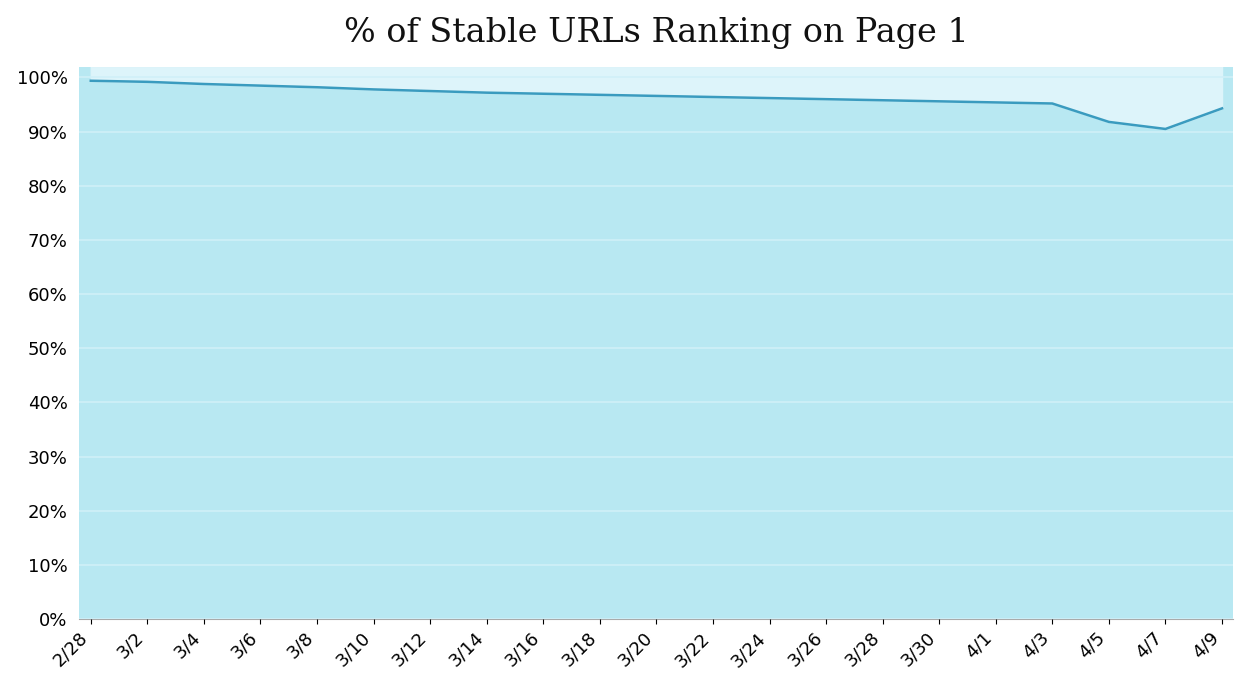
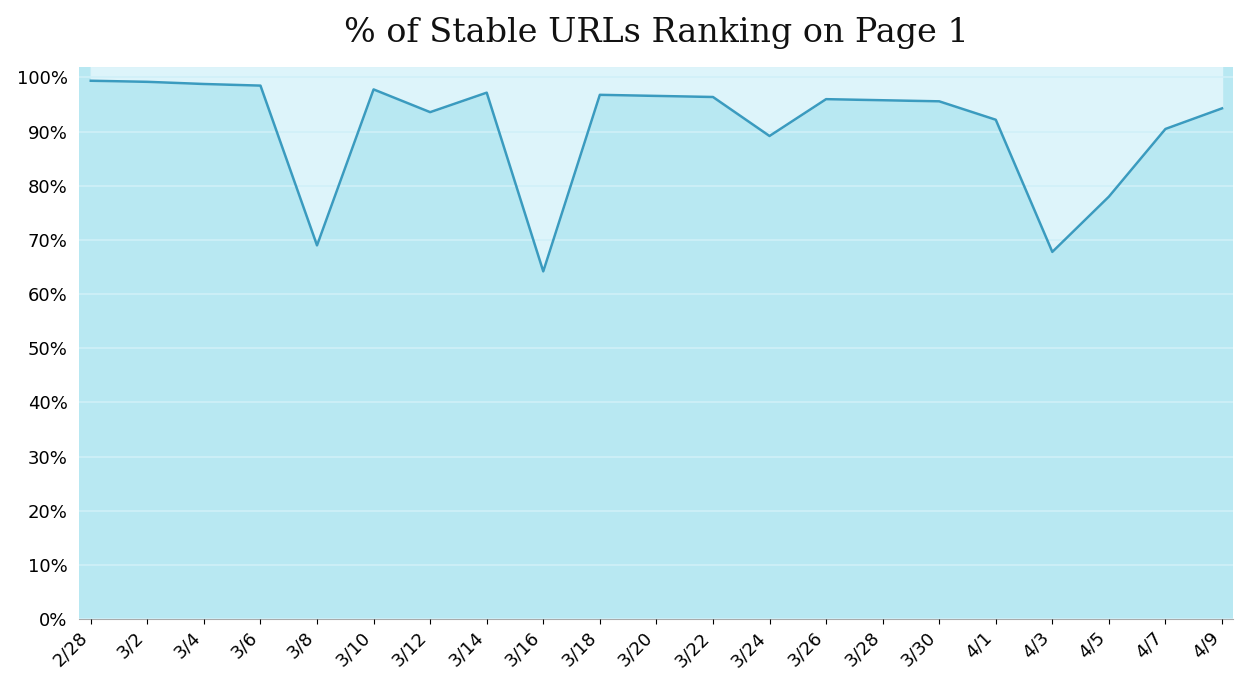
3/8: 98.2% -> 69.0%
3/12: 97.5% -> 93.6%
3/16: 97.0% -> 64.2%
3/24: 96.2% -> 89.2%
4/1: 95.4% -> 92.2%
4/3: 95.2% -> 67.8%
4/5: 91.8% -> 78.0%
